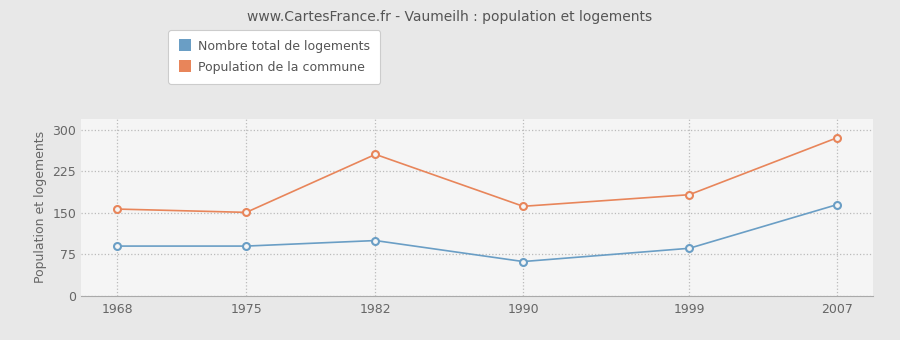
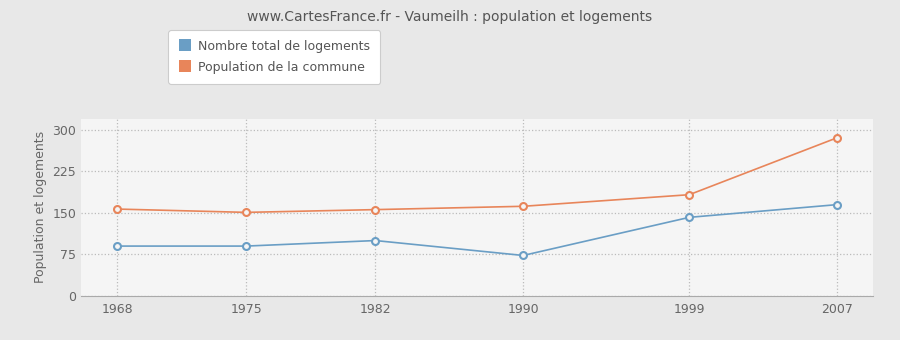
Population de la commune/1982: 256 -> 156
Nombre total de logements/1990: 62 -> 73
Nombre total de logements/1999: 86 -> 142
